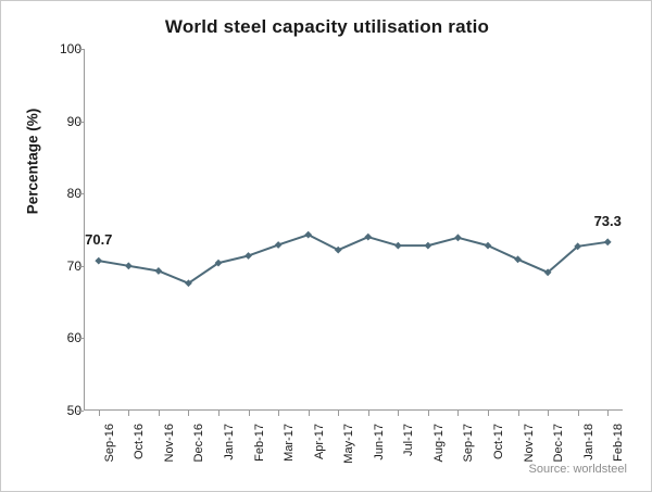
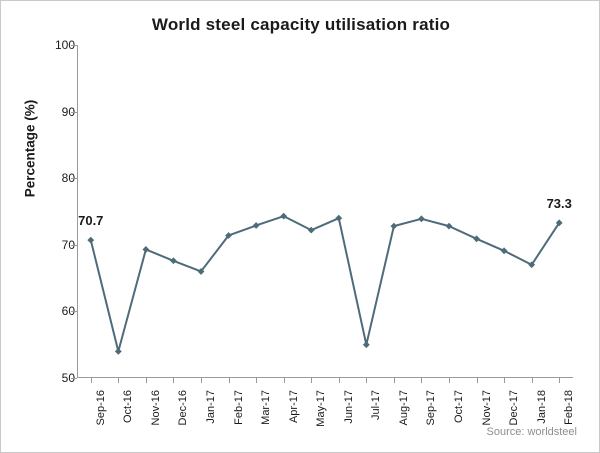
Oct-16: 70 -> 54
Jan-17: 70 -> 66
Jul-17: 73 -> 55
Jan-18: 73 -> 67
